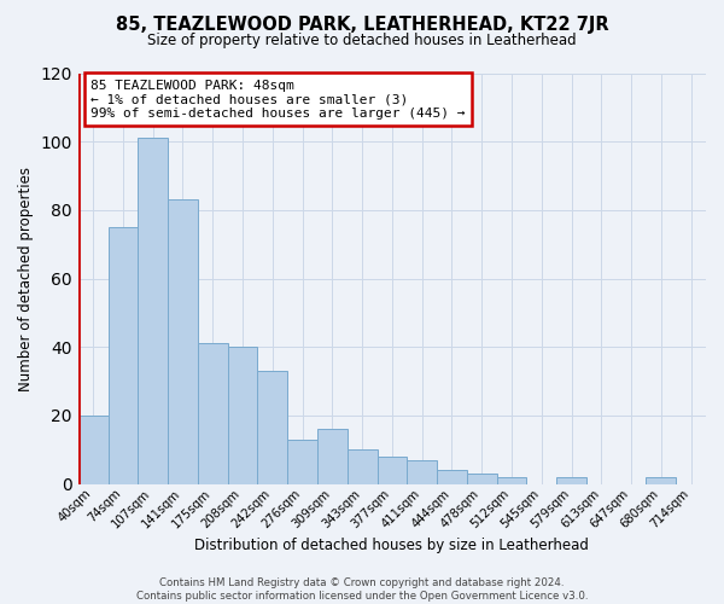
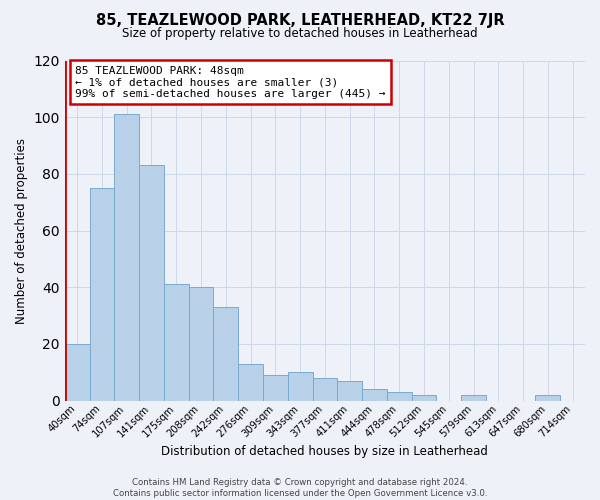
309sqm: 16 -> 9
